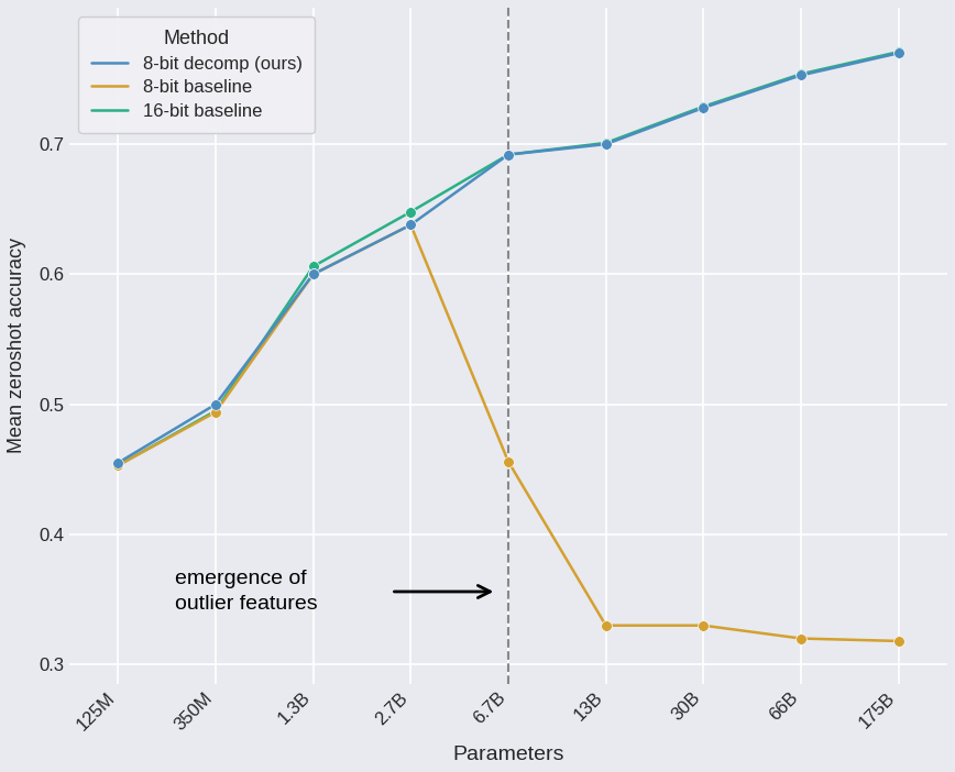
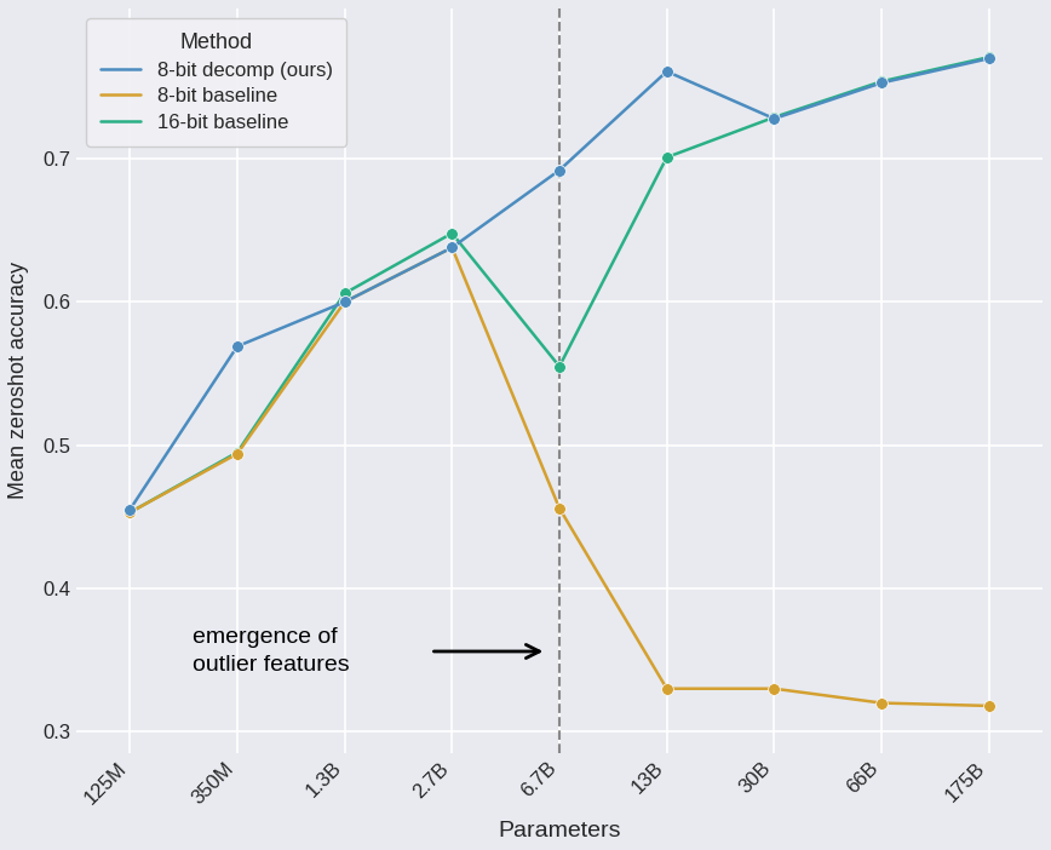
8-bit decomp (ours)/350M: 0.500 -> 0.569
16-bit baseline/6.7B: 0.692 -> 0.555
8-bit decomp (ours)/13B: 0.700 -> 0.761
